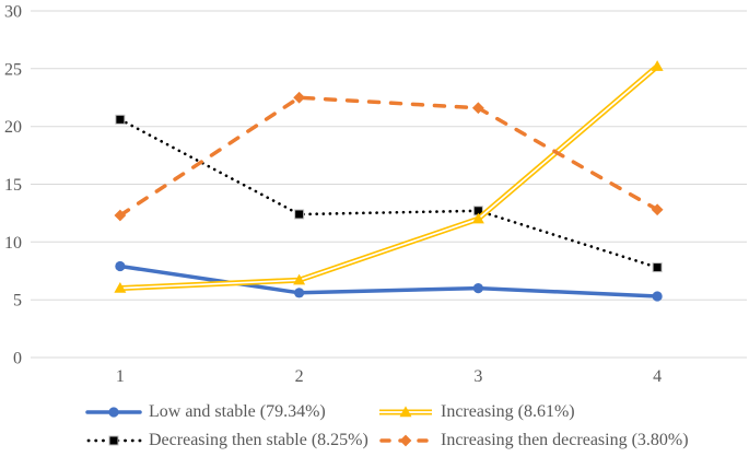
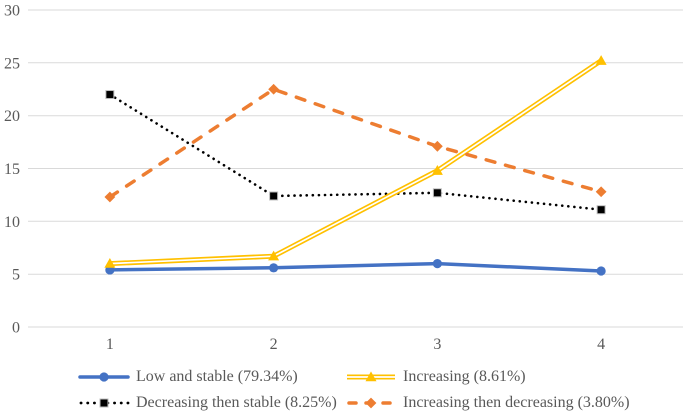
Low and stable (79.34%)/1: 7.9 -> 5.4
Decreasing then stable (8.25%)/1: 20.6 -> 22.0
Increasing (8.61%)/3: 12.0 -> 14.8
Increasing then decreasing (3.80%)/3: 21.6 -> 17.1
Decreasing then stable (8.25%)/4: 7.8 -> 11.1
